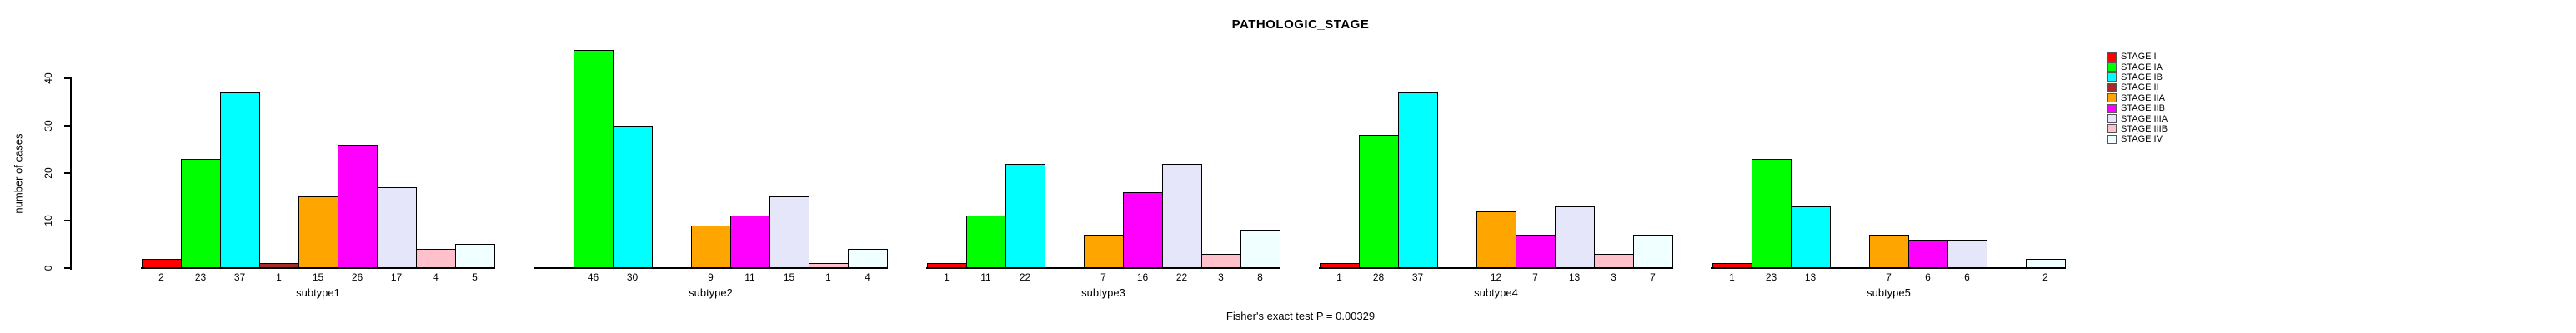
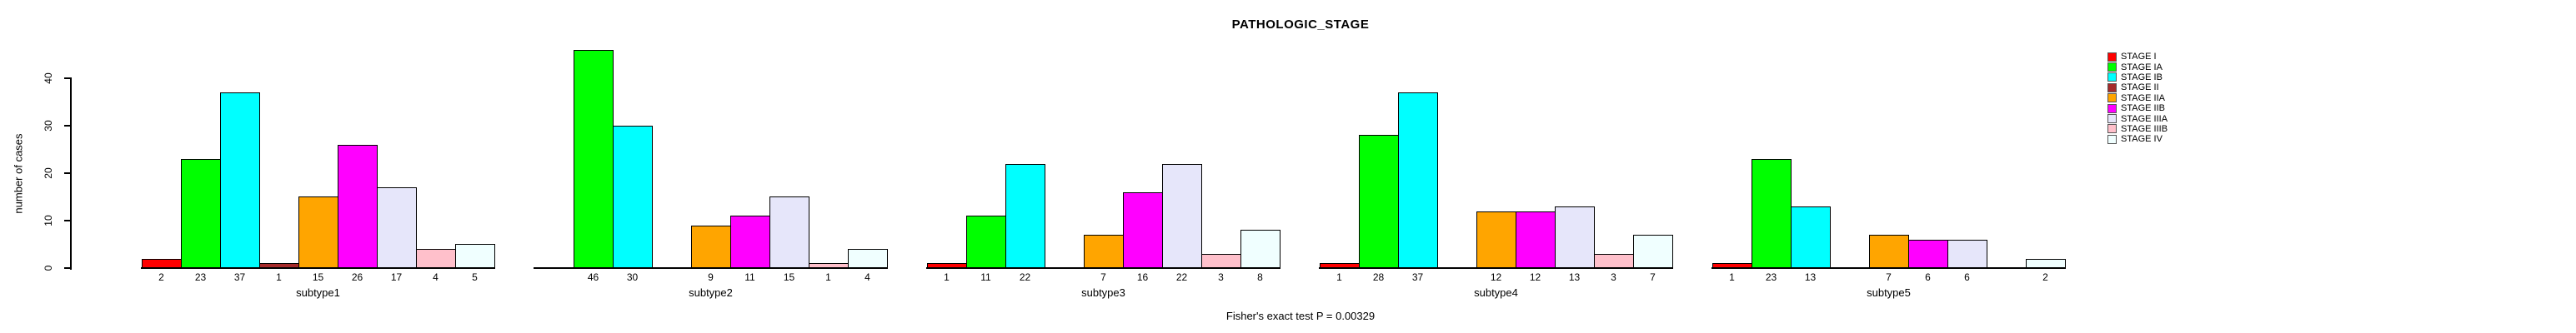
STAGE IIB/subtype4: 7 -> 12
